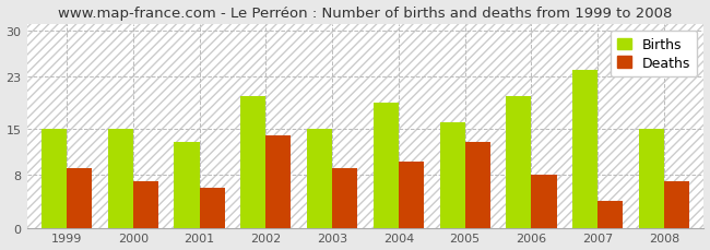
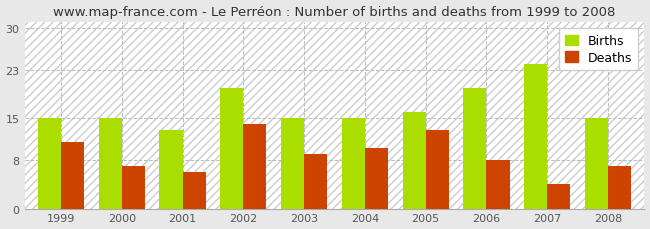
Deaths/1999: 9 -> 11
Births/2004: 19 -> 15
